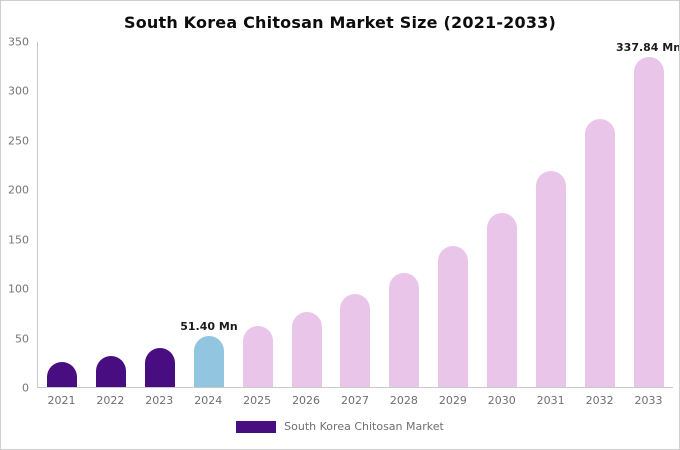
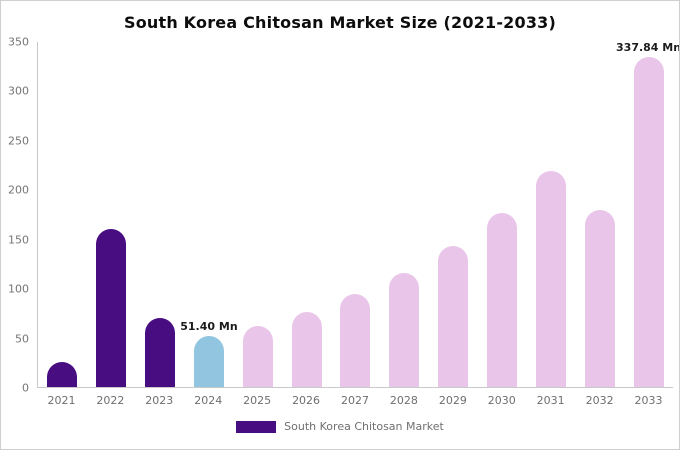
2022: 30 -> 160
2023: 40 -> 70
2032: 270 -> 180
